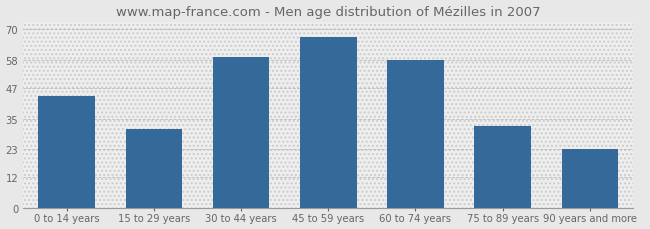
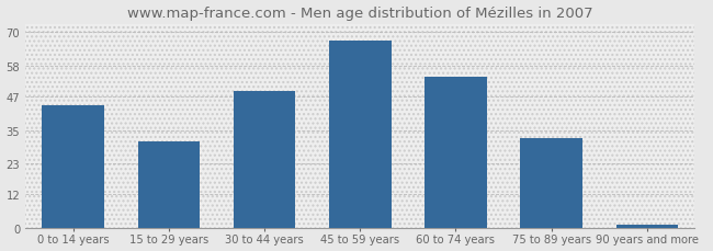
30 to 44 years: 59 -> 49
60 to 74 years: 58 -> 54
90 years and more: 23 -> 1
